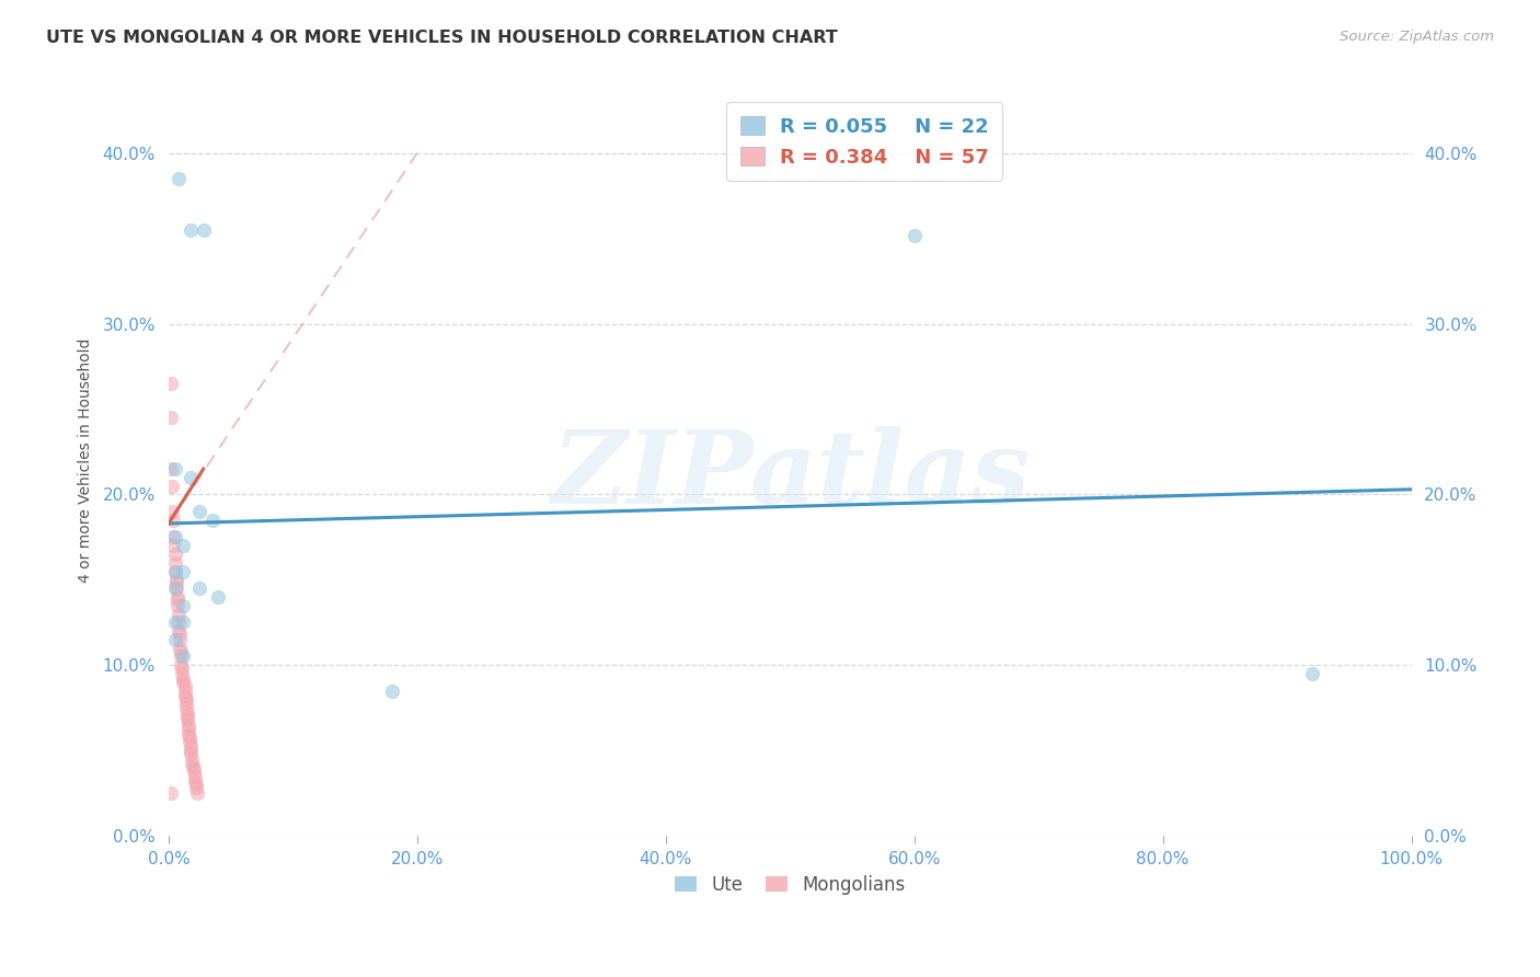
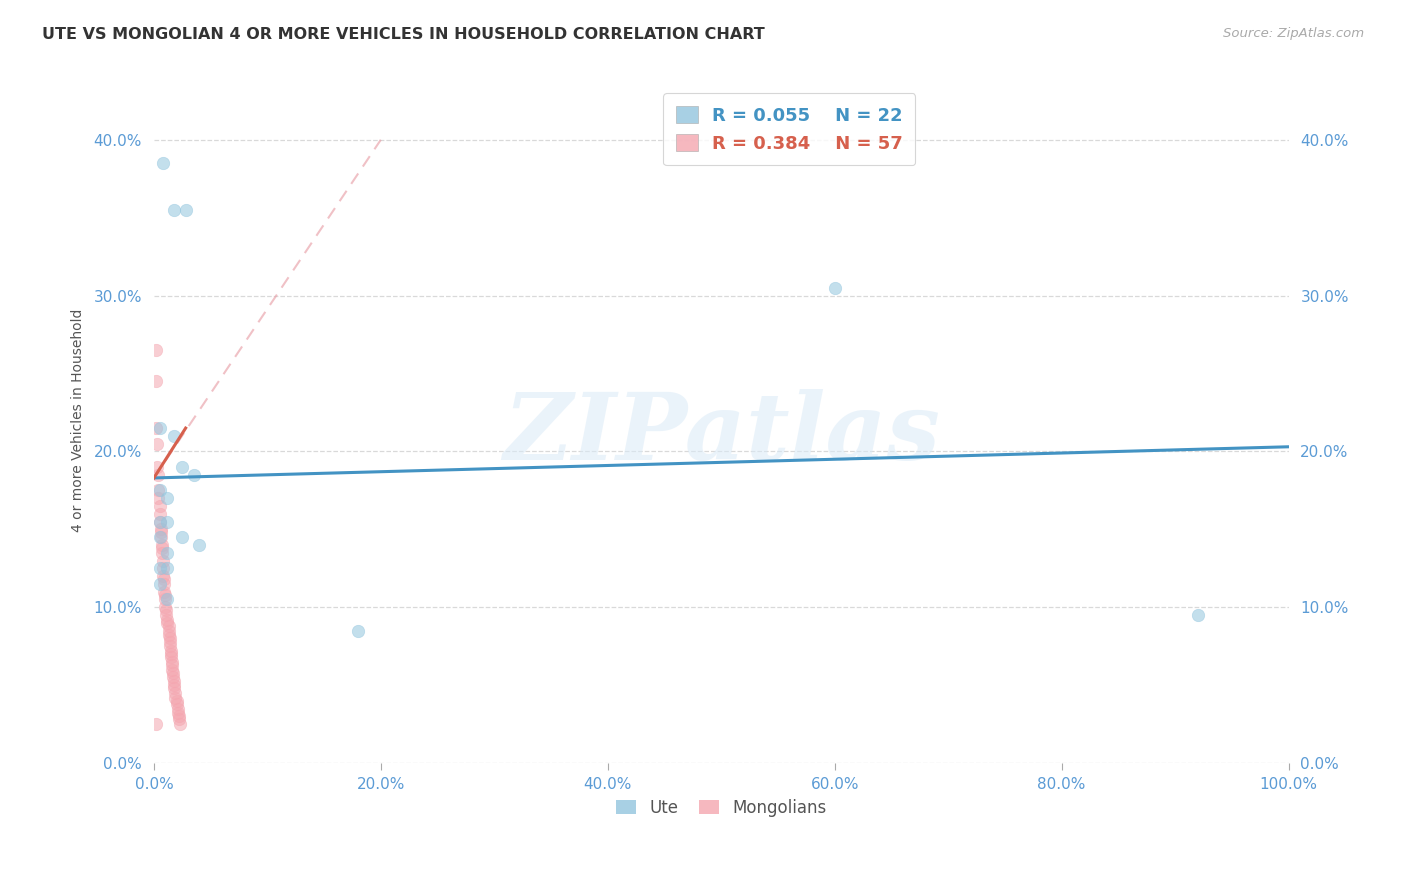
Ute/60.0%: 35.2% -> 30.5%
